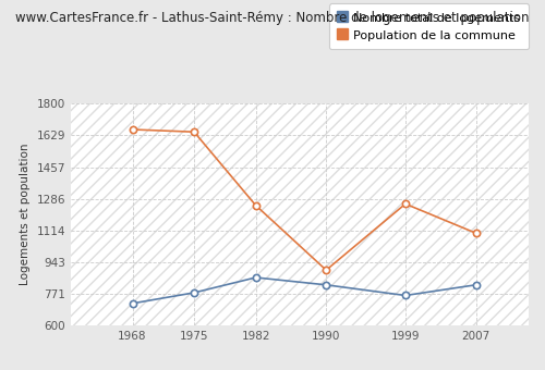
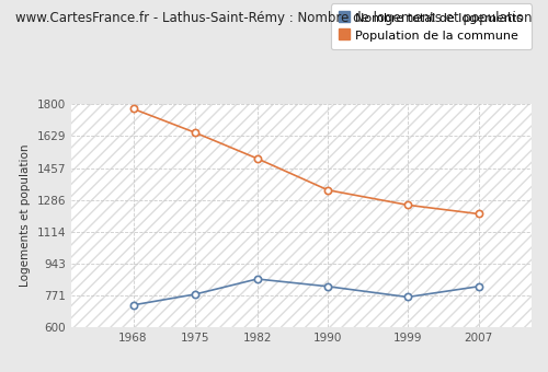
Population de la commune/1968: 1660 -> 1780
Population de la commune/1982: 1250 -> 1510
Population de la commune/1990: 900 -> 1340
Population de la commune/2007: 1100 -> 1210
